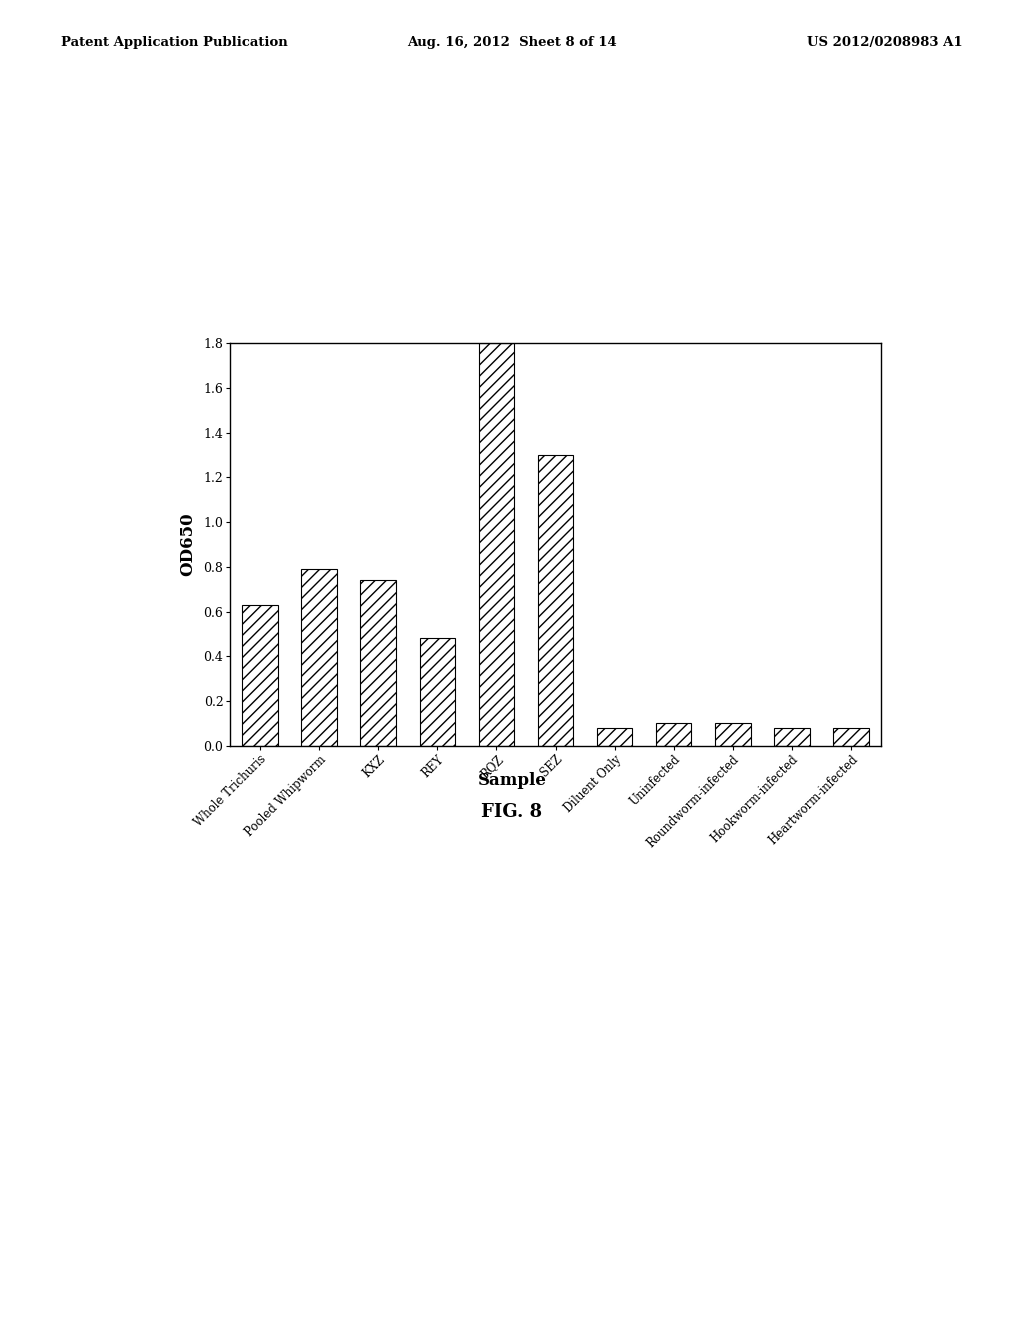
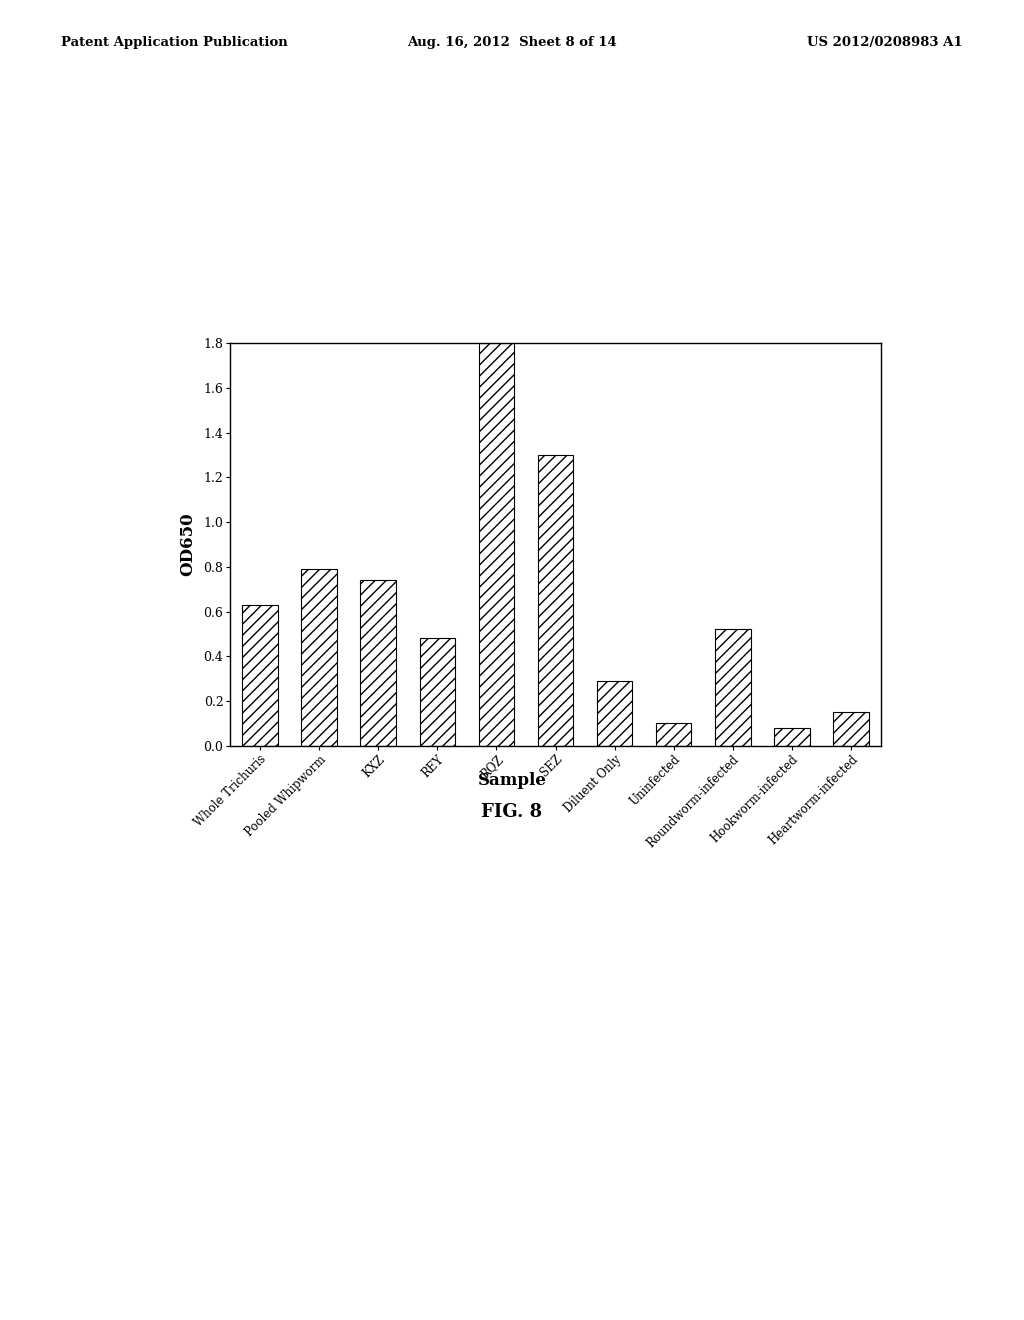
Diluent Only: 0.08 -> 0.29
Roundworm-infected: 0.10 -> 0.52
Heartworm-infected: 0.08 -> 0.15
